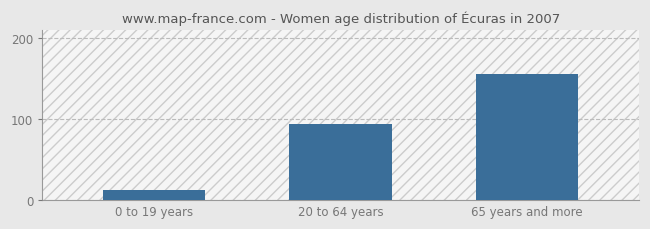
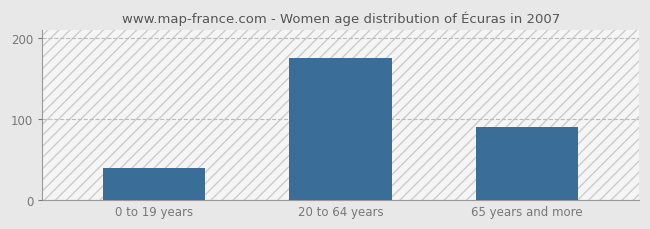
0 to 19 years: 12 -> 40
20 to 64 years: 94 -> 175
65 years and more: 156 -> 90
